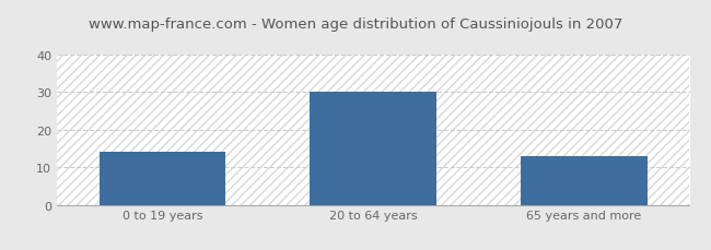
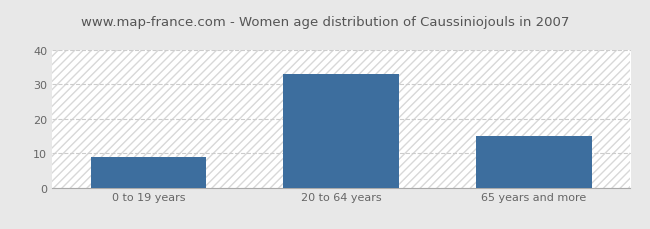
0 to 19 years: 14 -> 9
20 to 64 years: 30 -> 33
65 years and more: 13 -> 15
